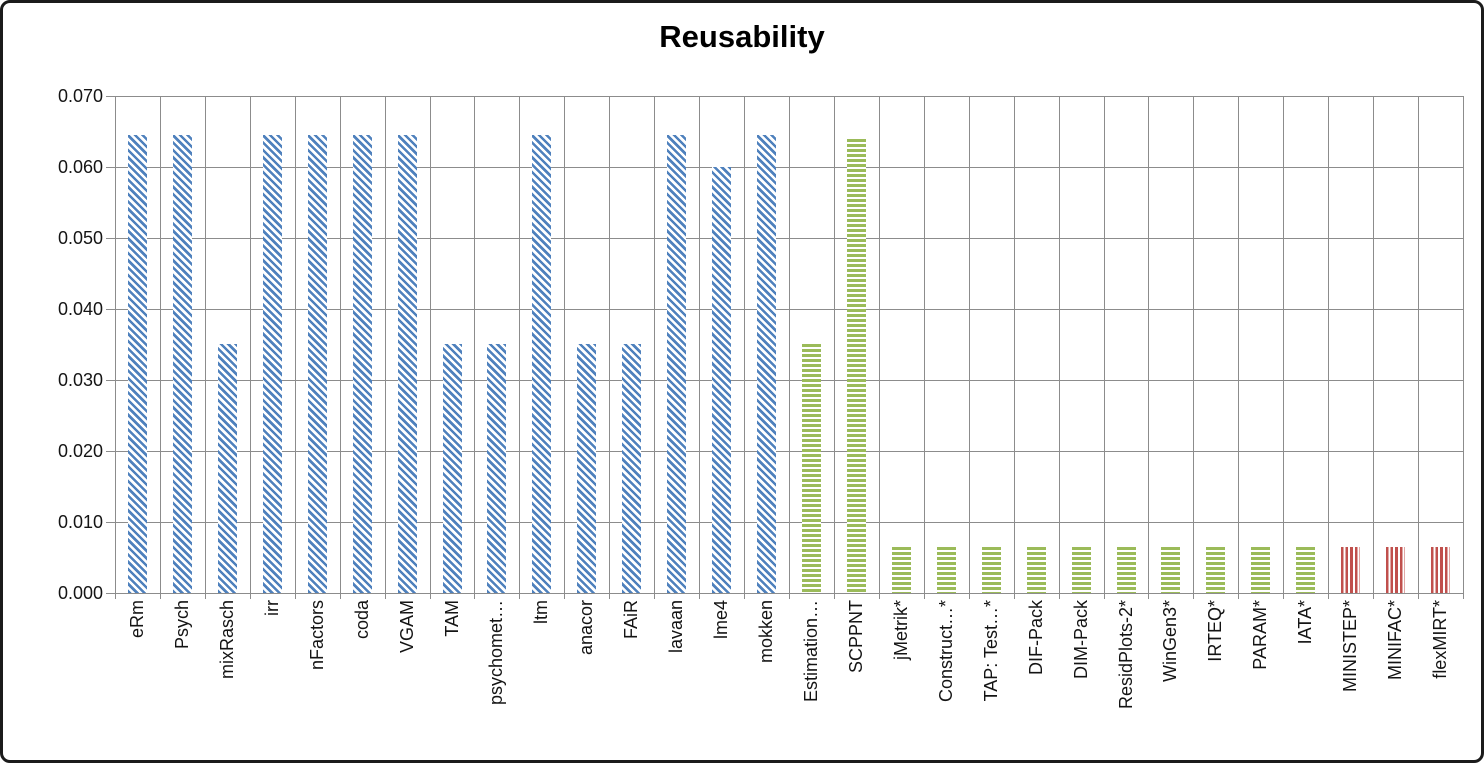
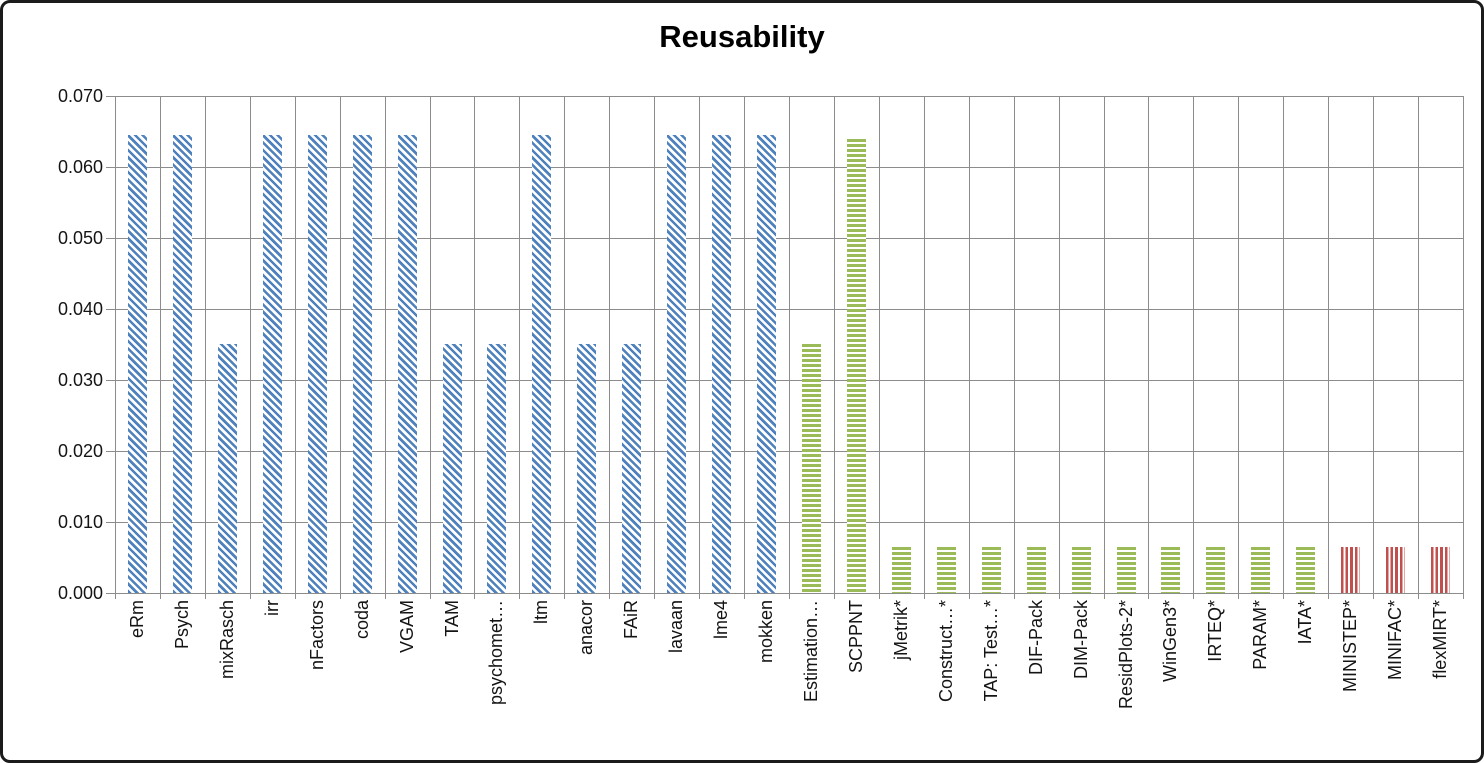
lme4: 0.060 -> 0.065
